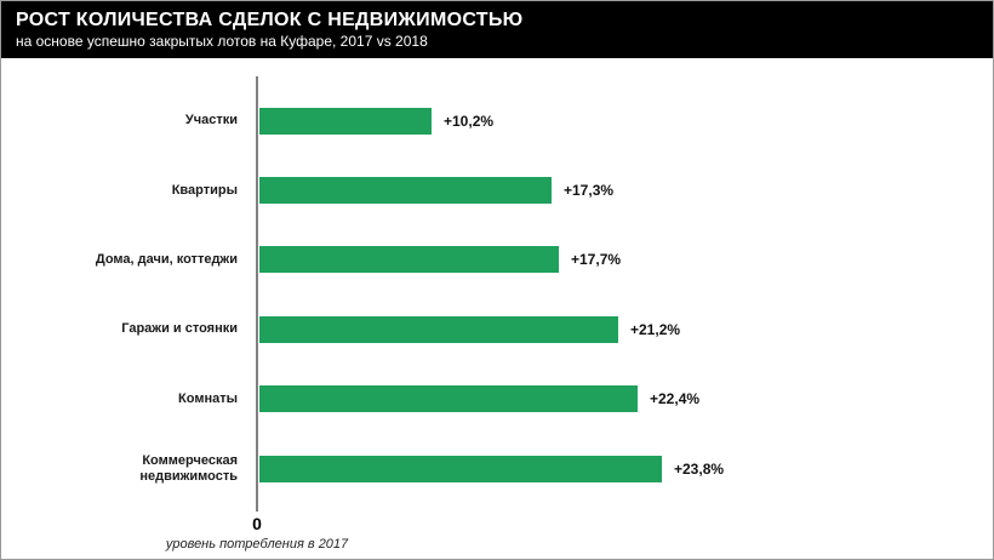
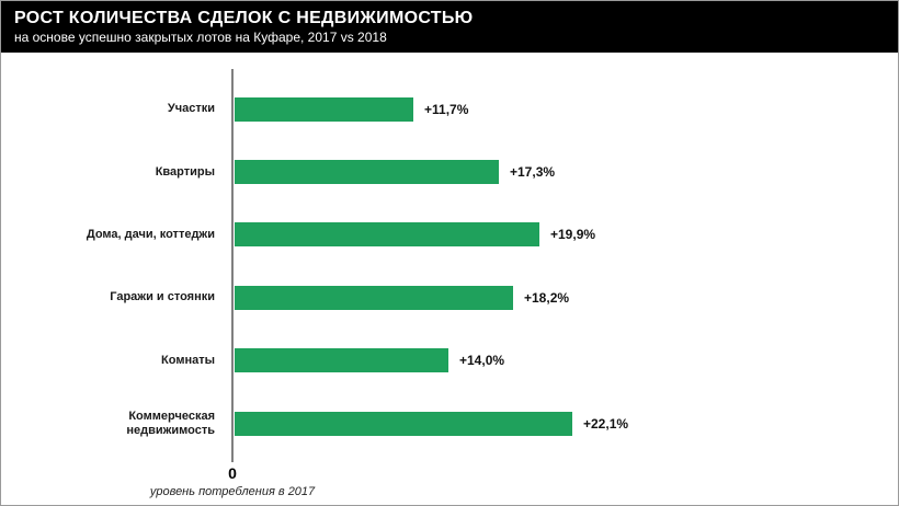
Участки: +10,2% -> +11,7%
Дома, дачи, коттеджи: +17,7% -> +19,9%
Гаражи и стоянки: +21,2% -> +18,2%
Комнаты: +22,4% -> +14,0%
Коммерческая недвижимость: +23,8% -> +22,1%
